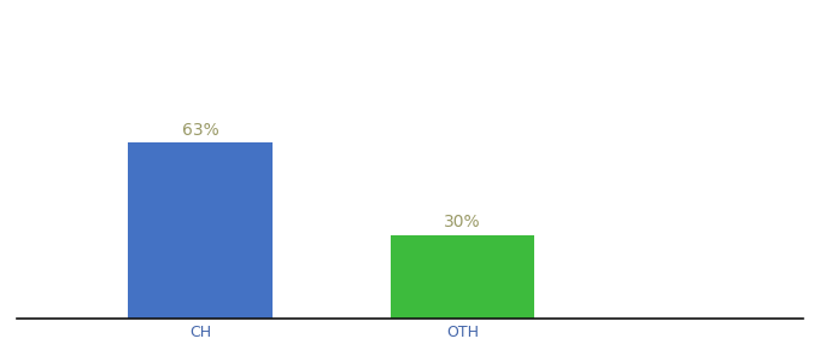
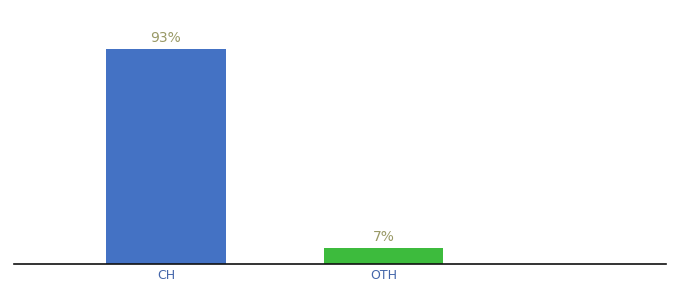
CH: 63% -> 93%
OTH: 30% -> 7%
